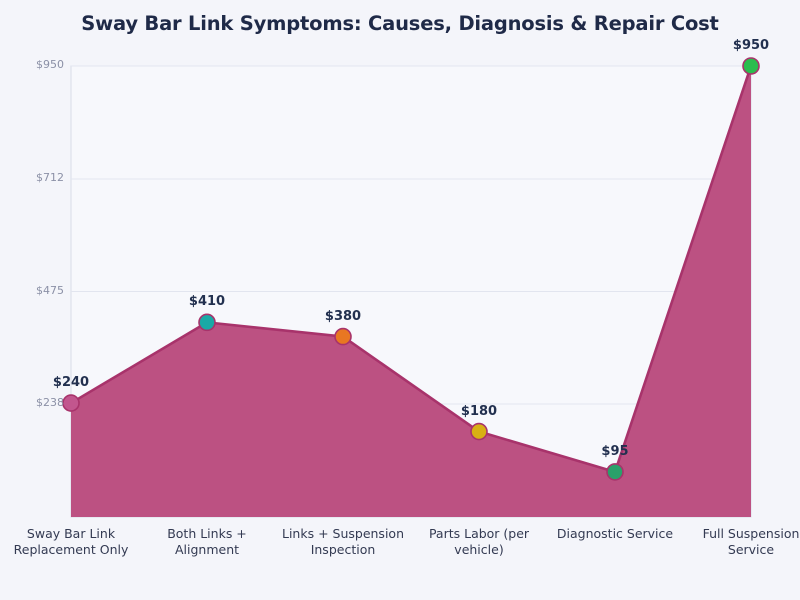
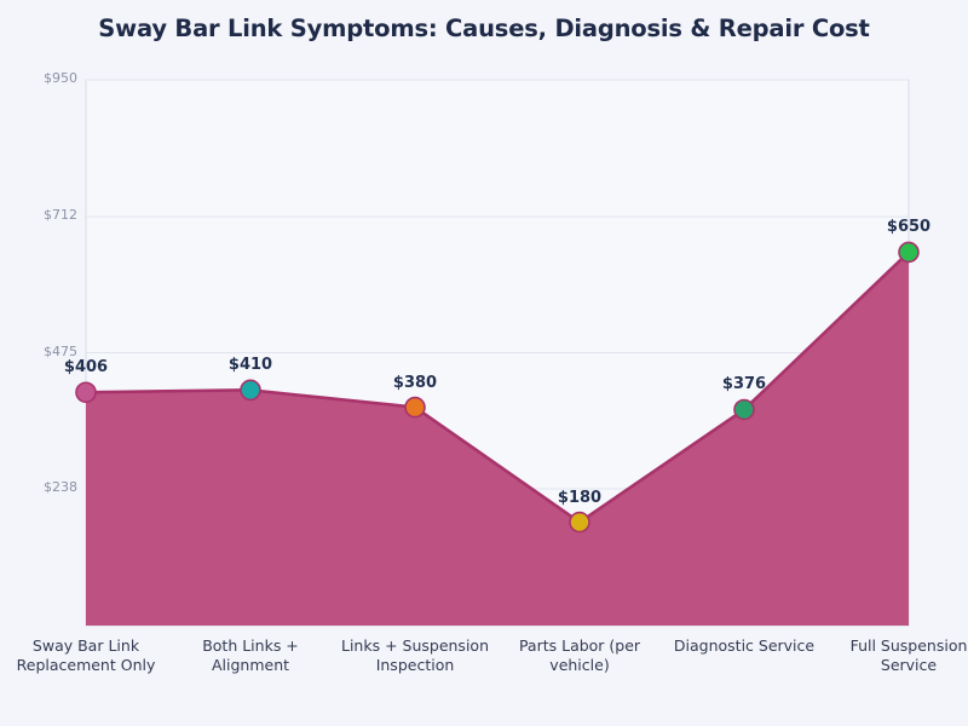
Sway Bar Link Replacement Only: $240 -> $406
Diagnostic Service: $95 -> $376
Full Suspension Service: $950 -> $650
